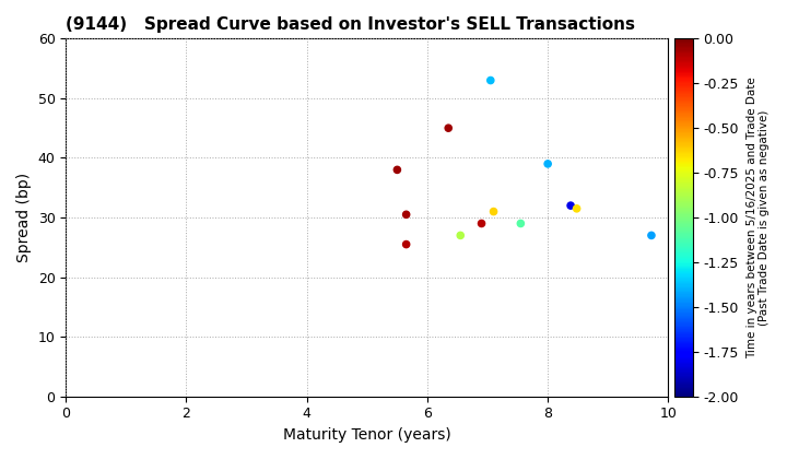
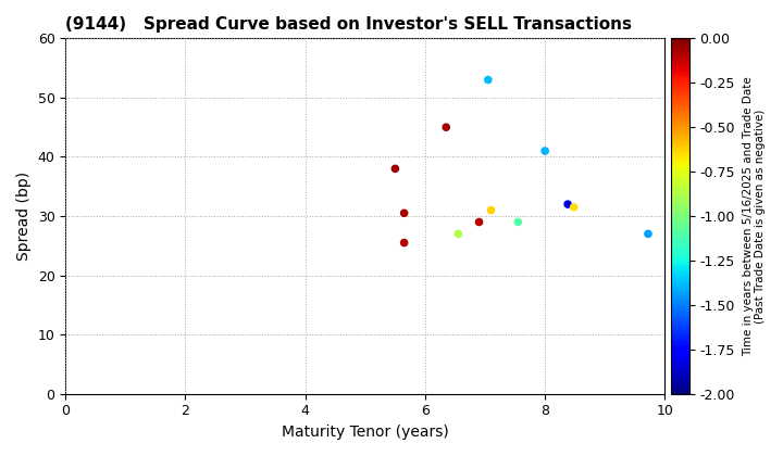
8: 39.0 -> 41.0
